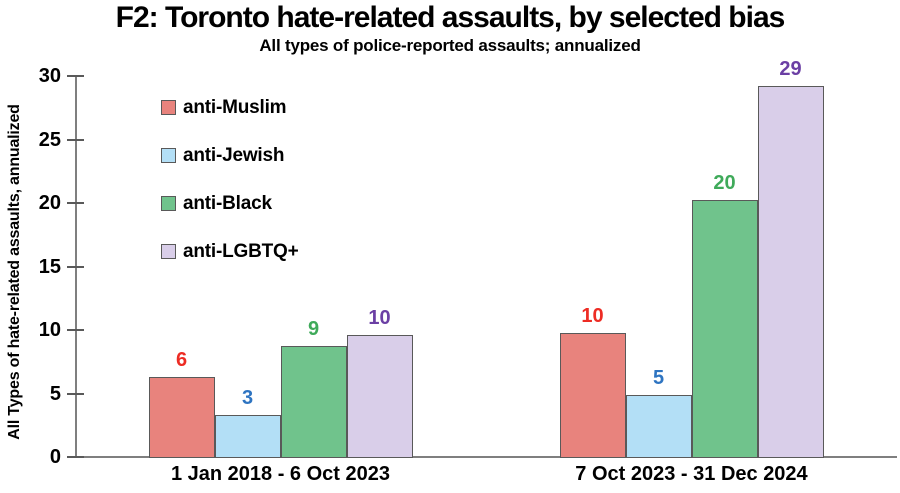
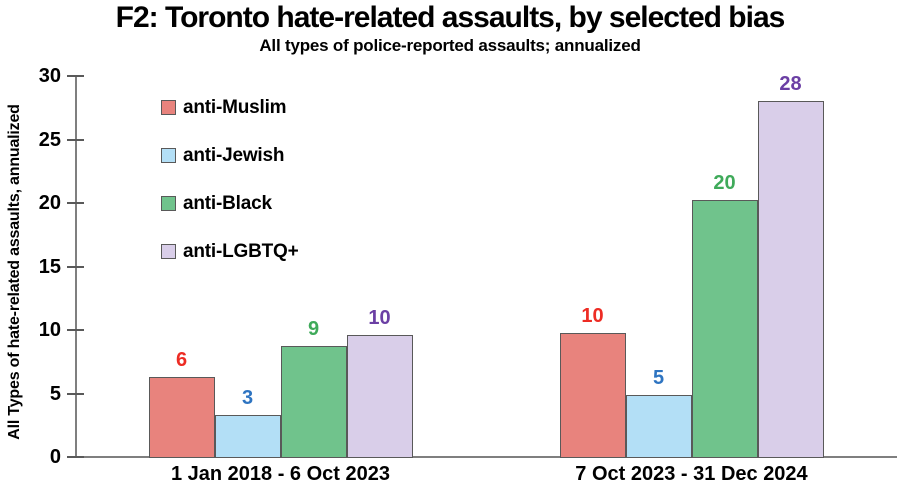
anti-LGBTQ+/7 Oct 2023 - 31 Dec 2024: 29 -> 28
